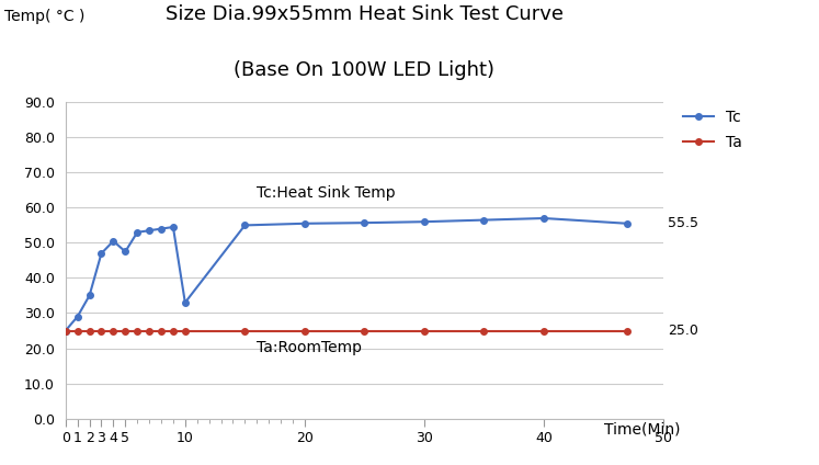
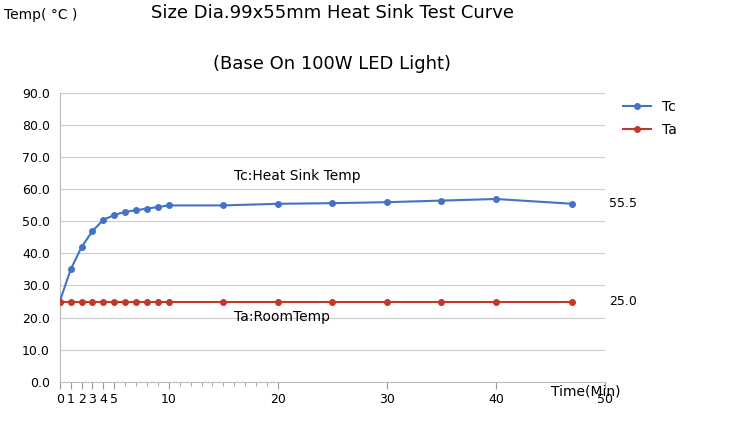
Tc/1: 29.0 -> 35.0
Tc/2: 35.0 -> 42.0
Tc/5: 47.5 -> 52.0
Tc/10: 33.0 -> 55.0
